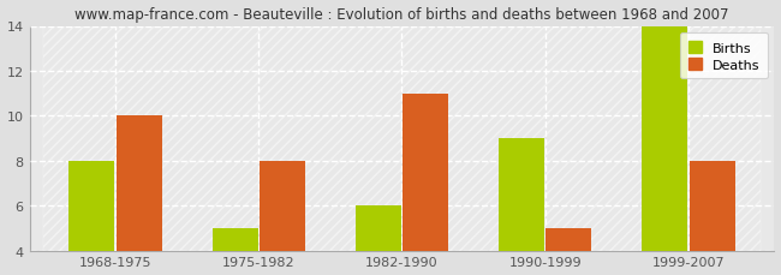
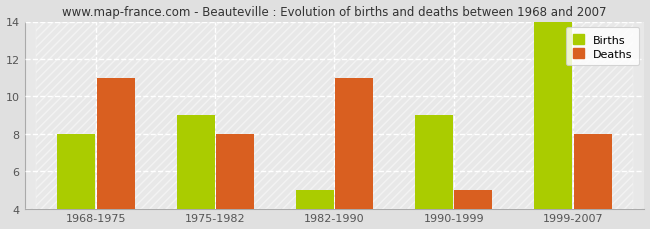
Deaths/1968-1975: 10 -> 11
Births/1975-1982: 5 -> 9
Births/1982-1990: 6 -> 5
